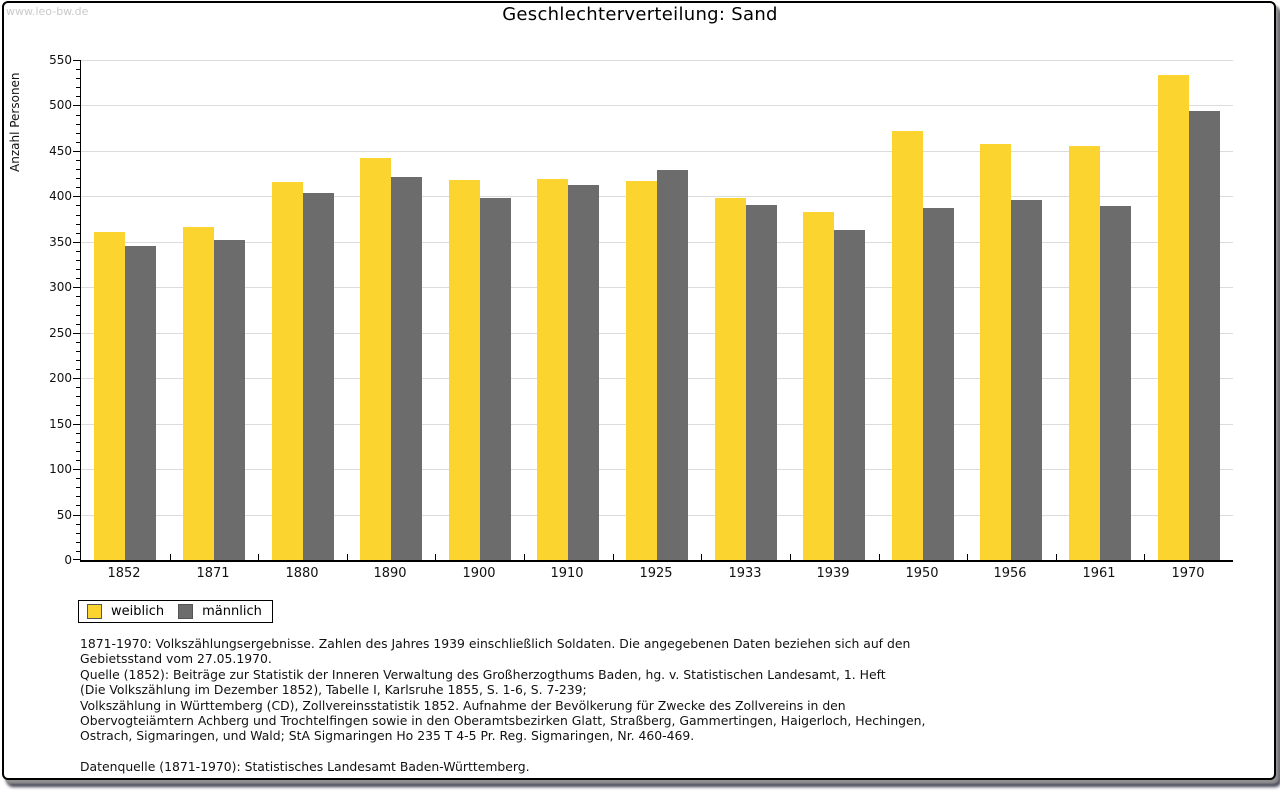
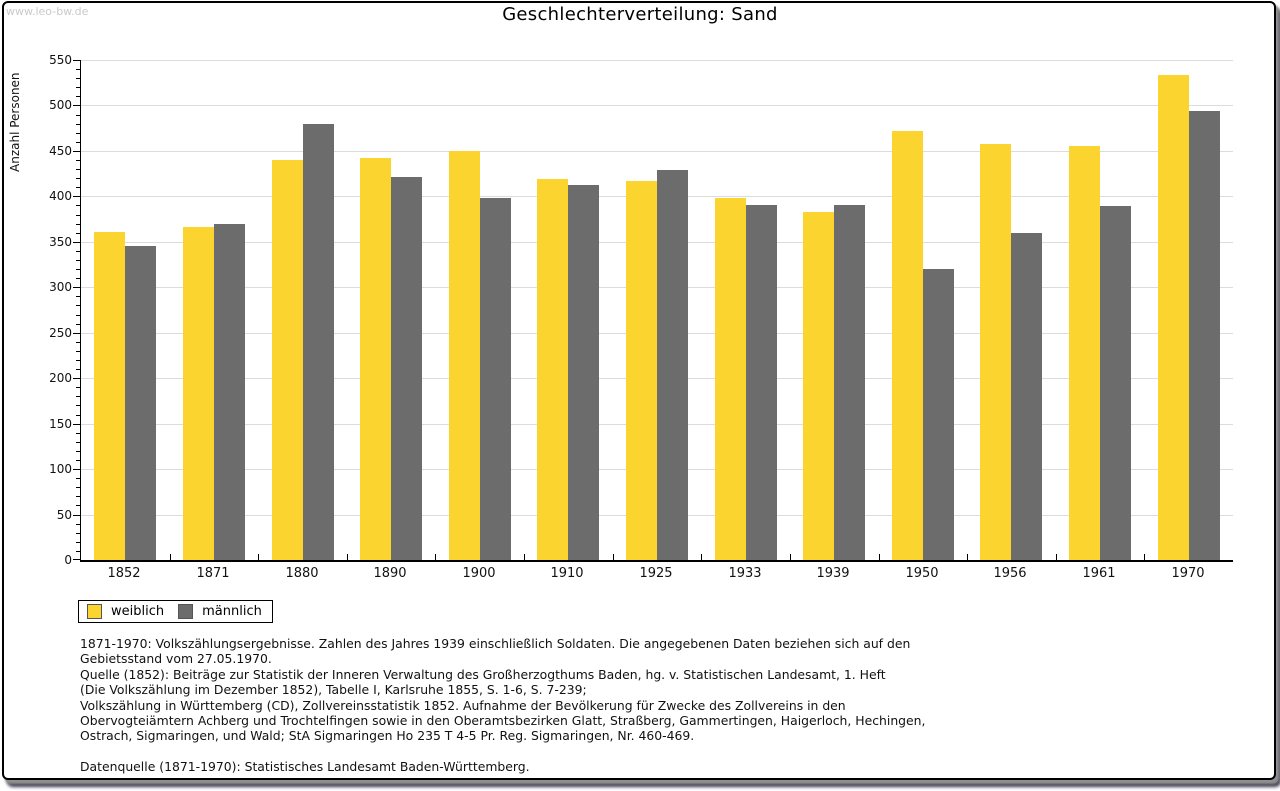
männlich/1871: 350 -> 370
weiblich/1880: 420 -> 440
männlich/1880: 400 -> 480
weiblich/1900: 420 -> 450
männlich/1939: 360 -> 390
männlich/1950: 390 -> 320
männlich/1956: 400 -> 360
